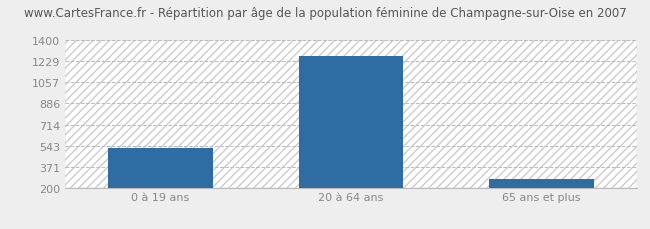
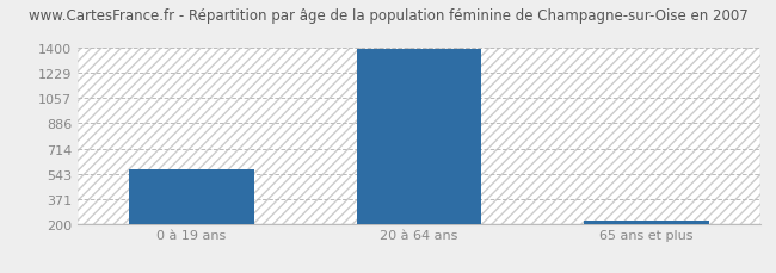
0 à 19 ans: 520 -> 580
20 à 64 ans: 1270 -> 1390
65 ans et plus: 270 -> 220
